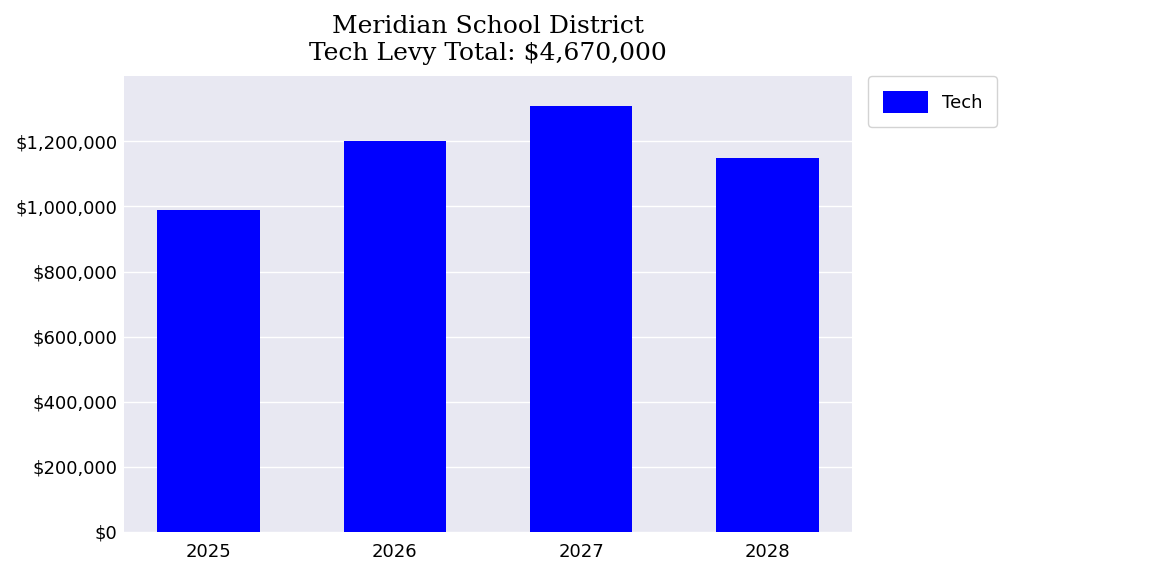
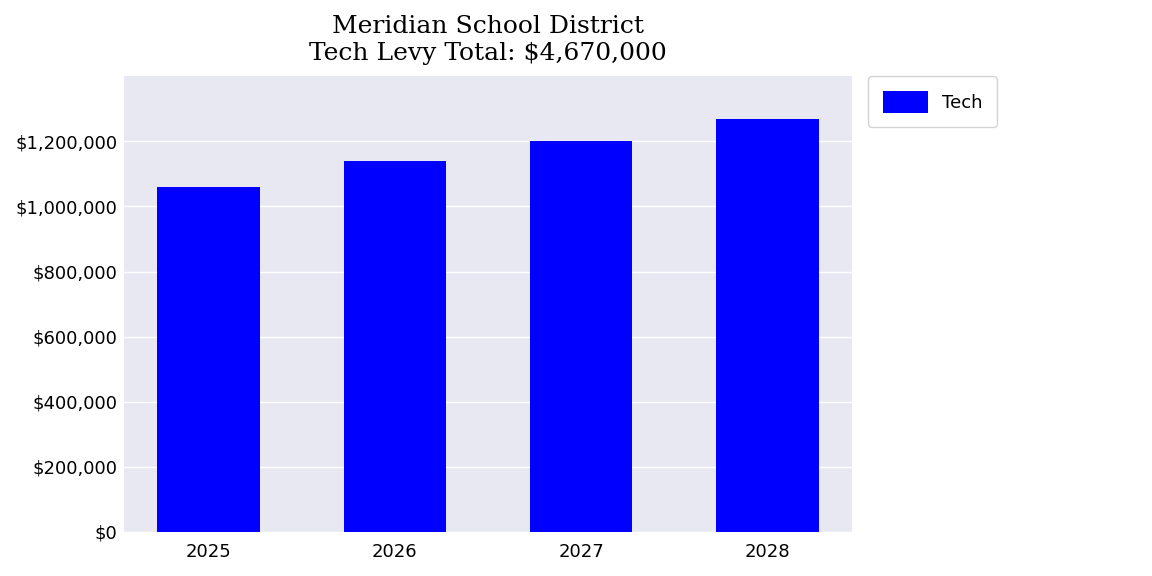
2025: $990,000 -> $1,060,000
2026: $1,200,000 -> $1,140,000
2027: $1,310,000 -> $1,200,000
2028: $1,150,000 -> $1,270,000
